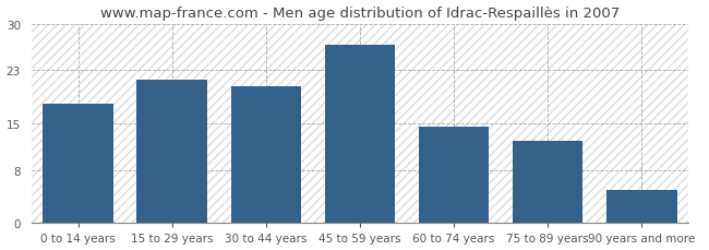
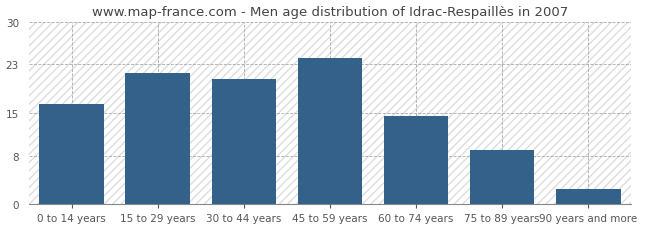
0 to 14 years: 18.0 -> 16.5
45 to 59 years: 26.8 -> 24.0
75 to 89 years: 12.4 -> 9.0
90 years and more: 5.0 -> 2.5
